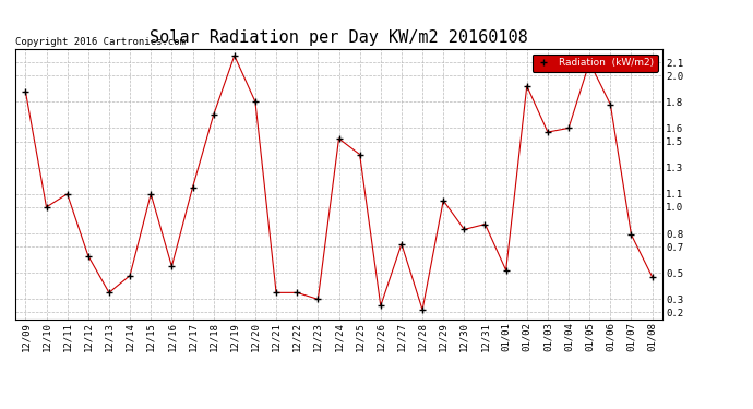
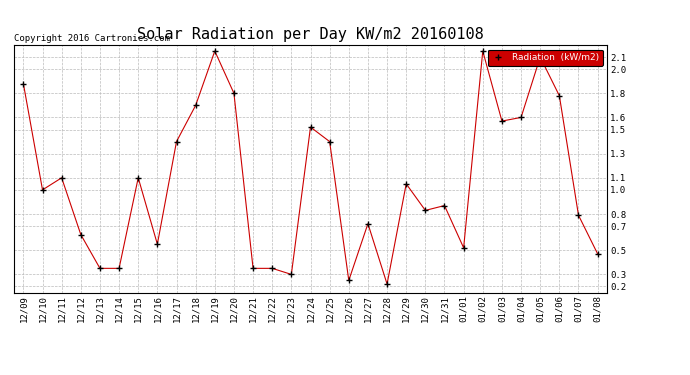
12/14: 0.48 -> 0.35
12/17: 1.15 -> 1.40
01/02: 1.92 -> 2.15
